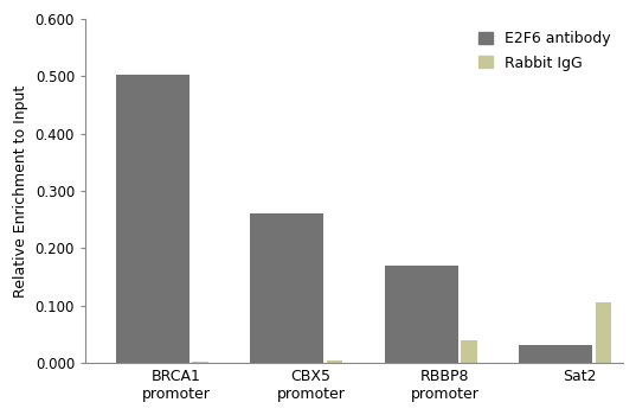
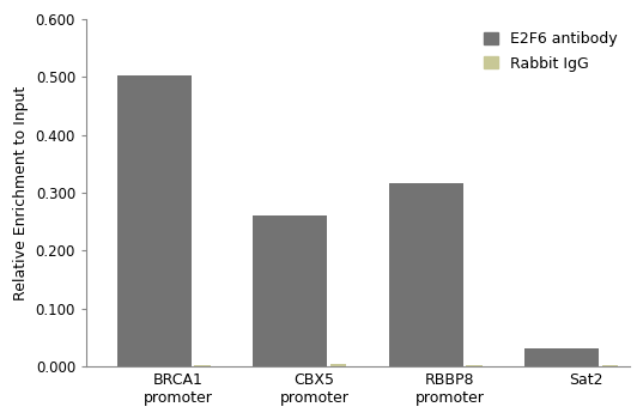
E2F6 antibody/RBBP8 promoter: 0.170 -> 0.316
Rabbit IgG/RBBP8 promoter: 0.040 -> 0.003
Rabbit IgG/Sat2: 0.105 -> 0.003
